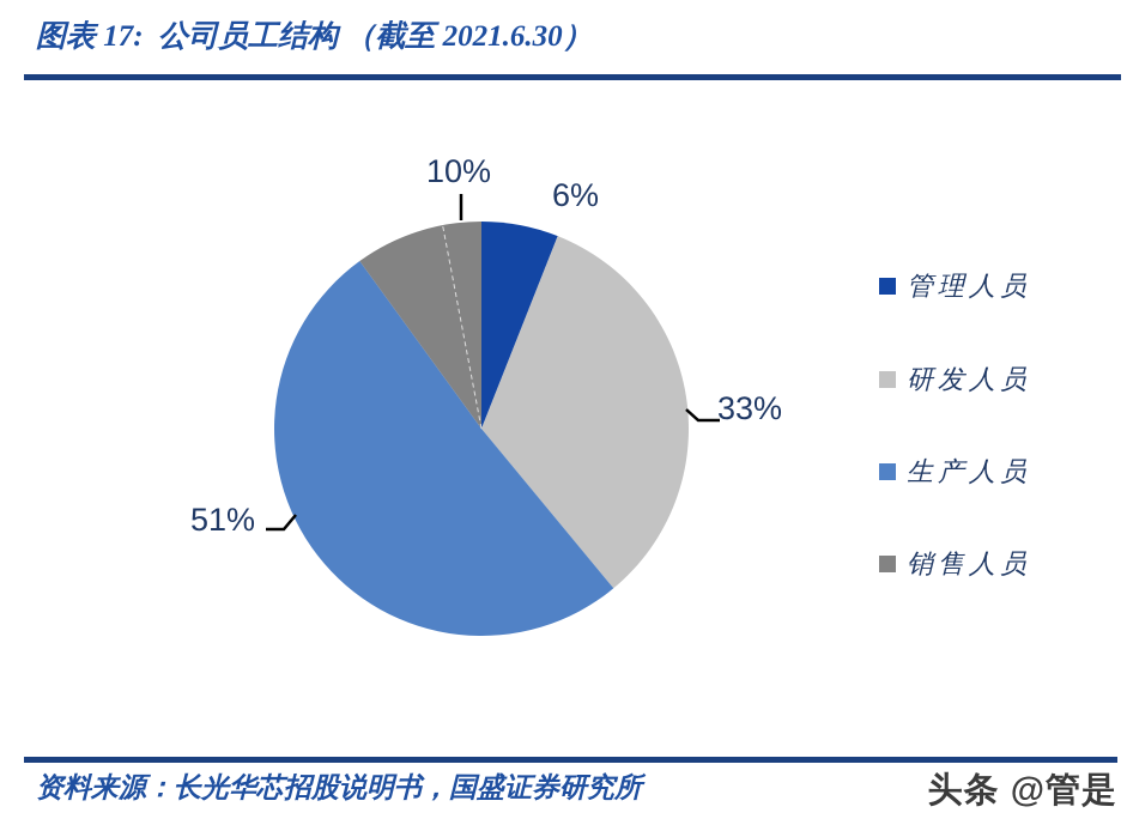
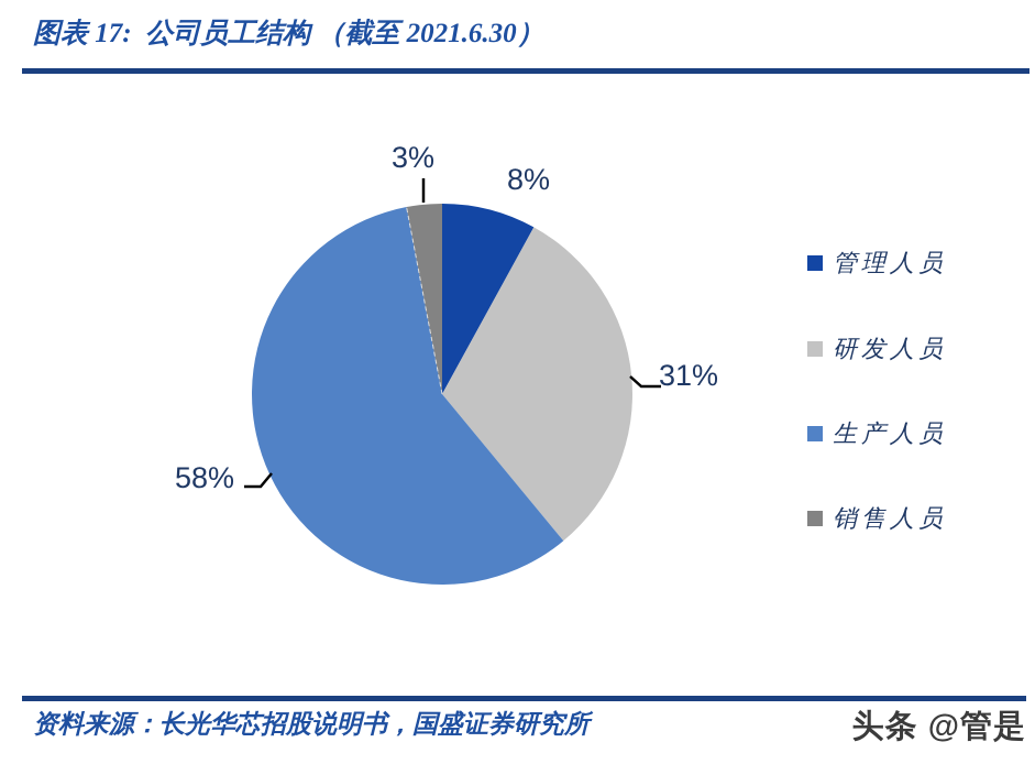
管理人员: 6% -> 8%
研发人员: 33% -> 31%
生产人员: 51% -> 58%
销售人员: 10% -> 3%
